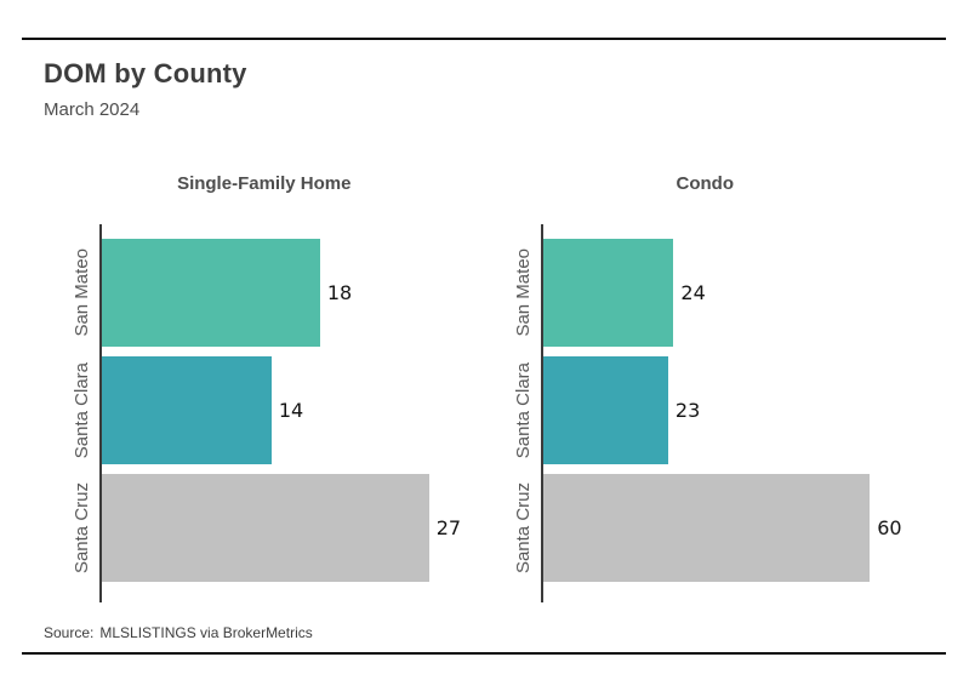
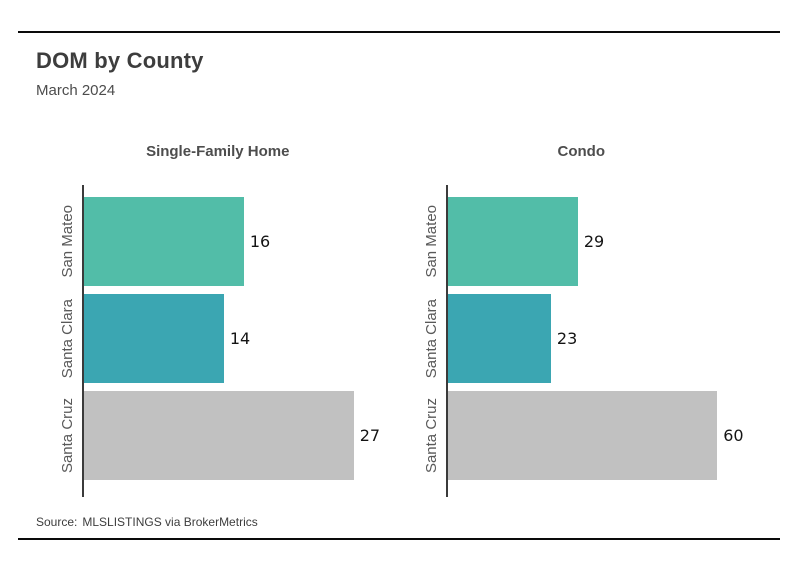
Single-Family Home/San Mateo: 18 -> 16
Condo/San Mateo: 24 -> 29
